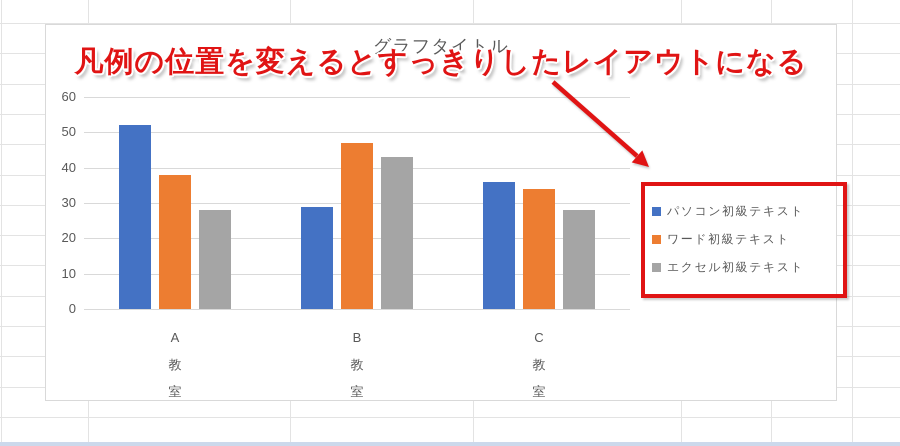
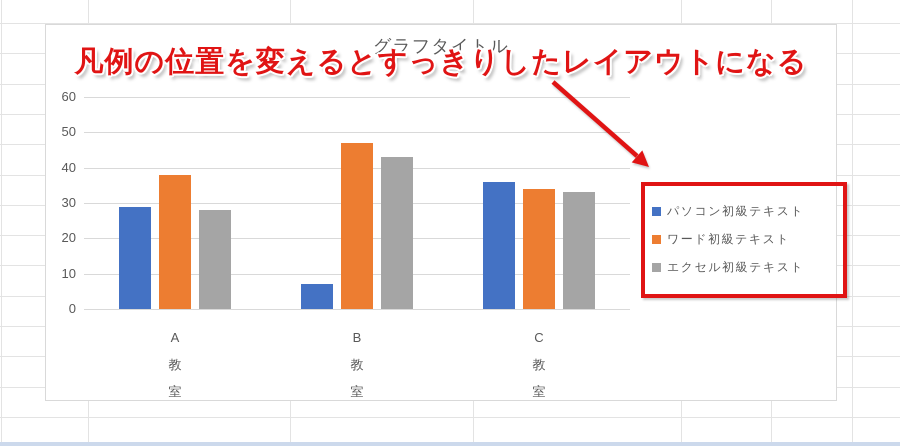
パソコン初級テキスト/A教室: 52 -> 29
パソコン初級テキスト/B教室: 29 -> 7
エクセル初級テキスト/C教室: 28 -> 33
